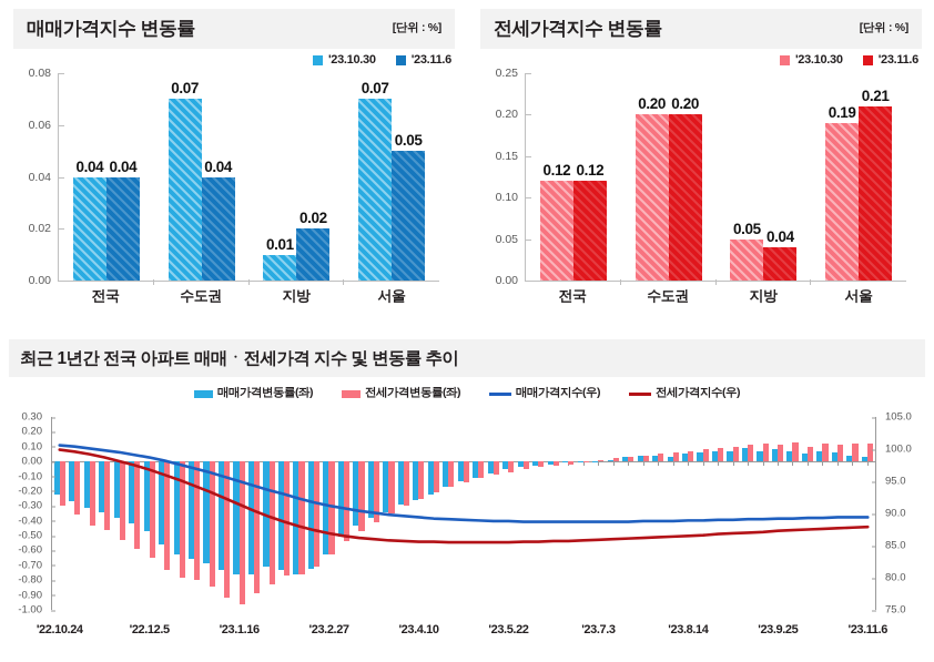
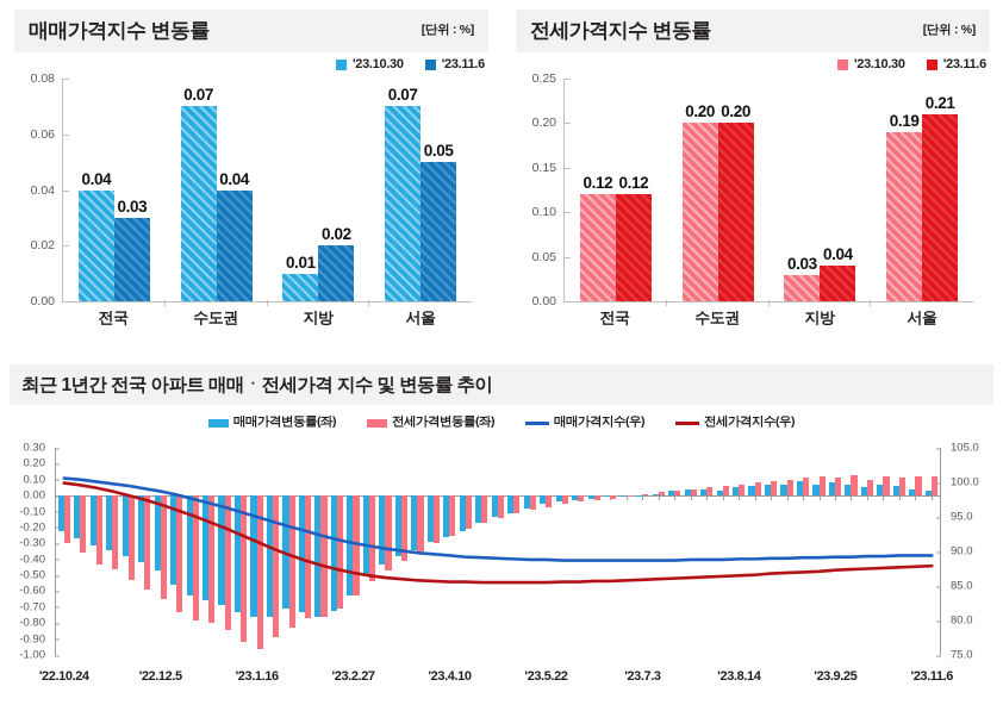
매매가격지수 변동률/'23.11.6/전국: 0.04 -> 0.03
전세가격지수 변동률/'23.10.30/지방: 0.05 -> 0.03
